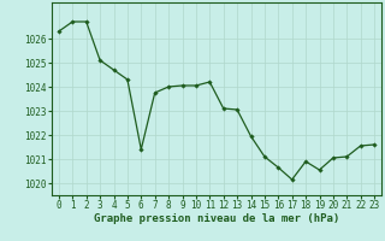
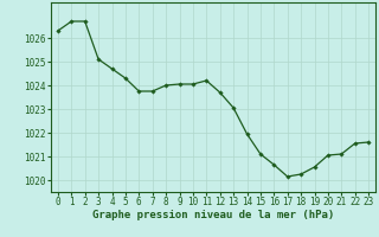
6: 1021.40 -> 1023.75
12: 1023.10 -> 1023.70
18: 1020.90 -> 1020.25
